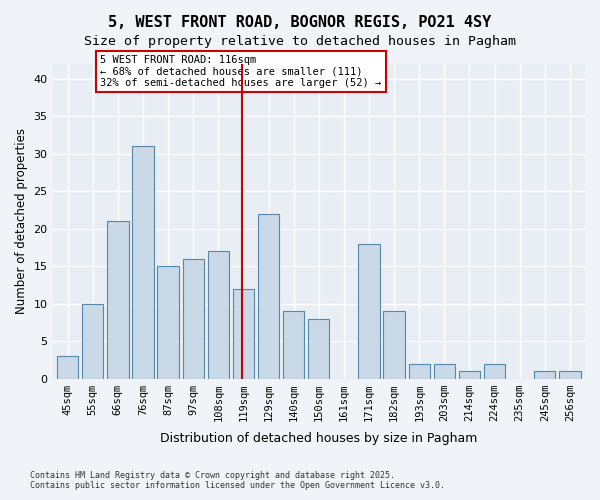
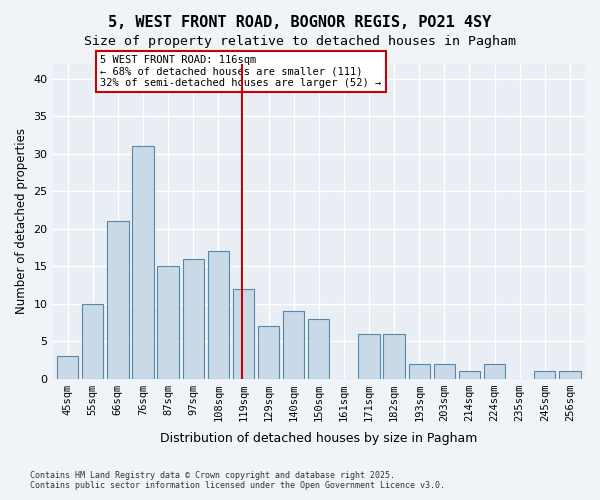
129sqm: 22 -> 7
171sqm: 18 -> 6
182sqm: 9 -> 6
